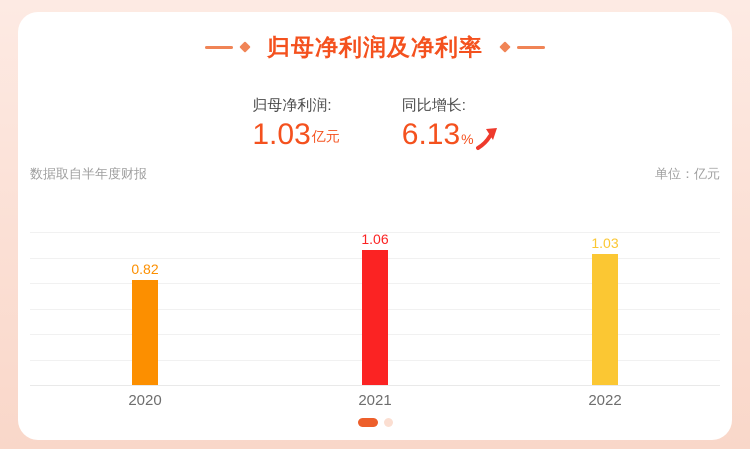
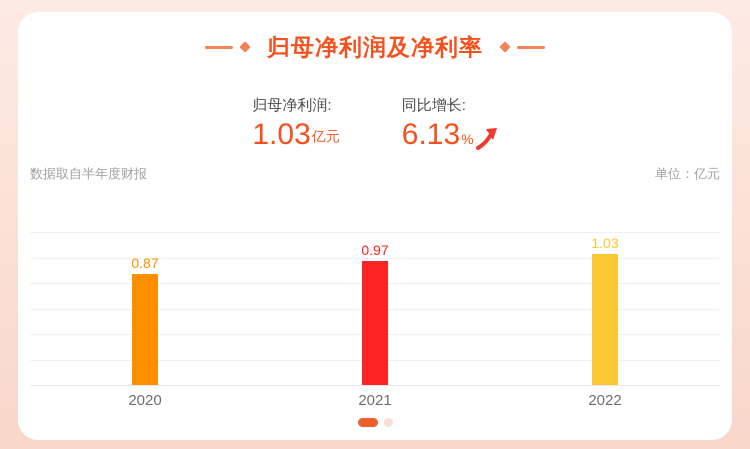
2020: 0.82 -> 0.87
2021: 1.06 -> 0.97
